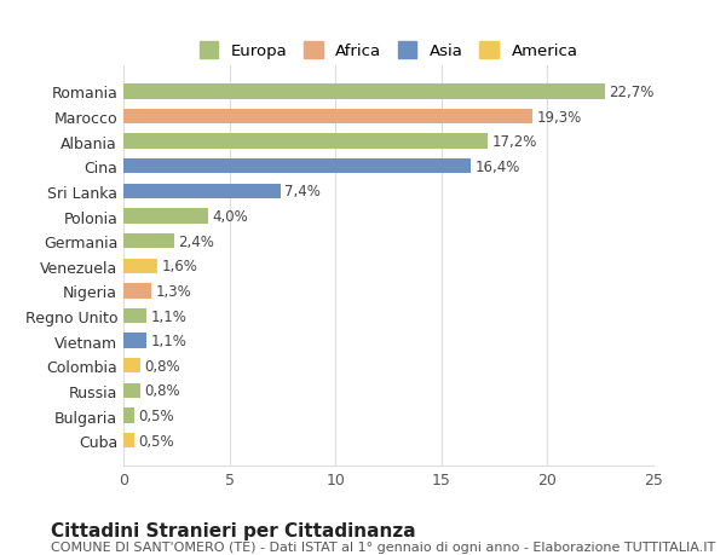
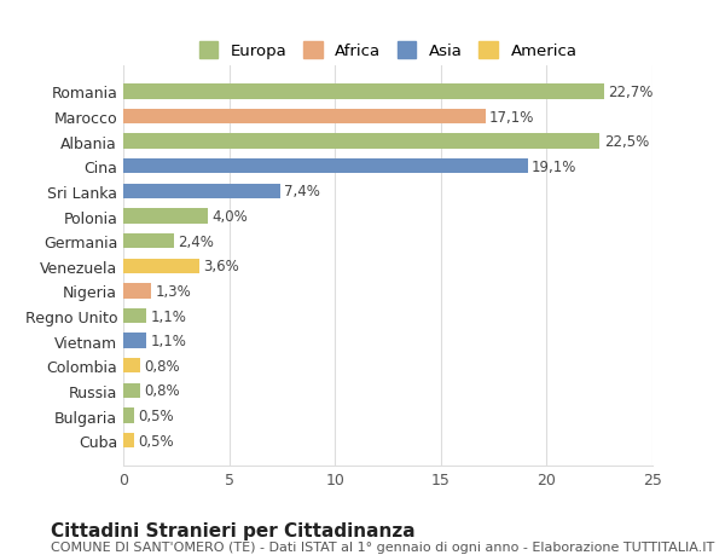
Marocco: 19,3% -> 17,1%
Albania: 17,2% -> 22,5%
Cina: 16,4% -> 19,1%
Venezuela: 1,6% -> 3,6%
